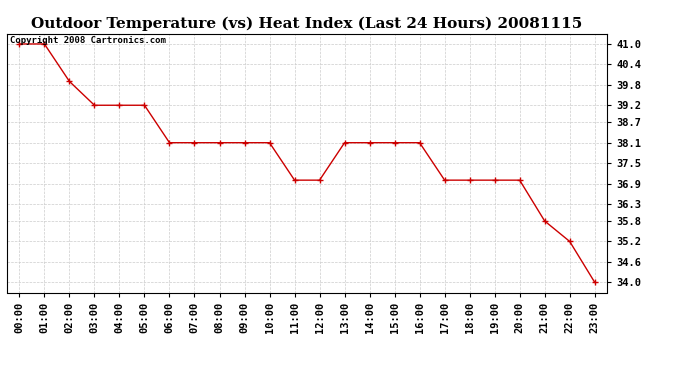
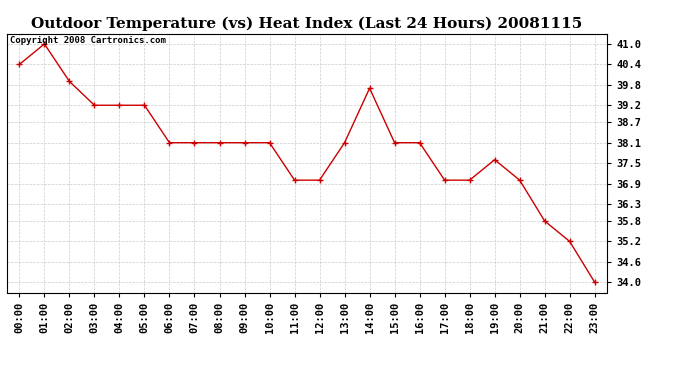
00:00: 41.0 -> 40.4
14:00: 38.1 -> 39.7
19:00: 37.0 -> 37.6
